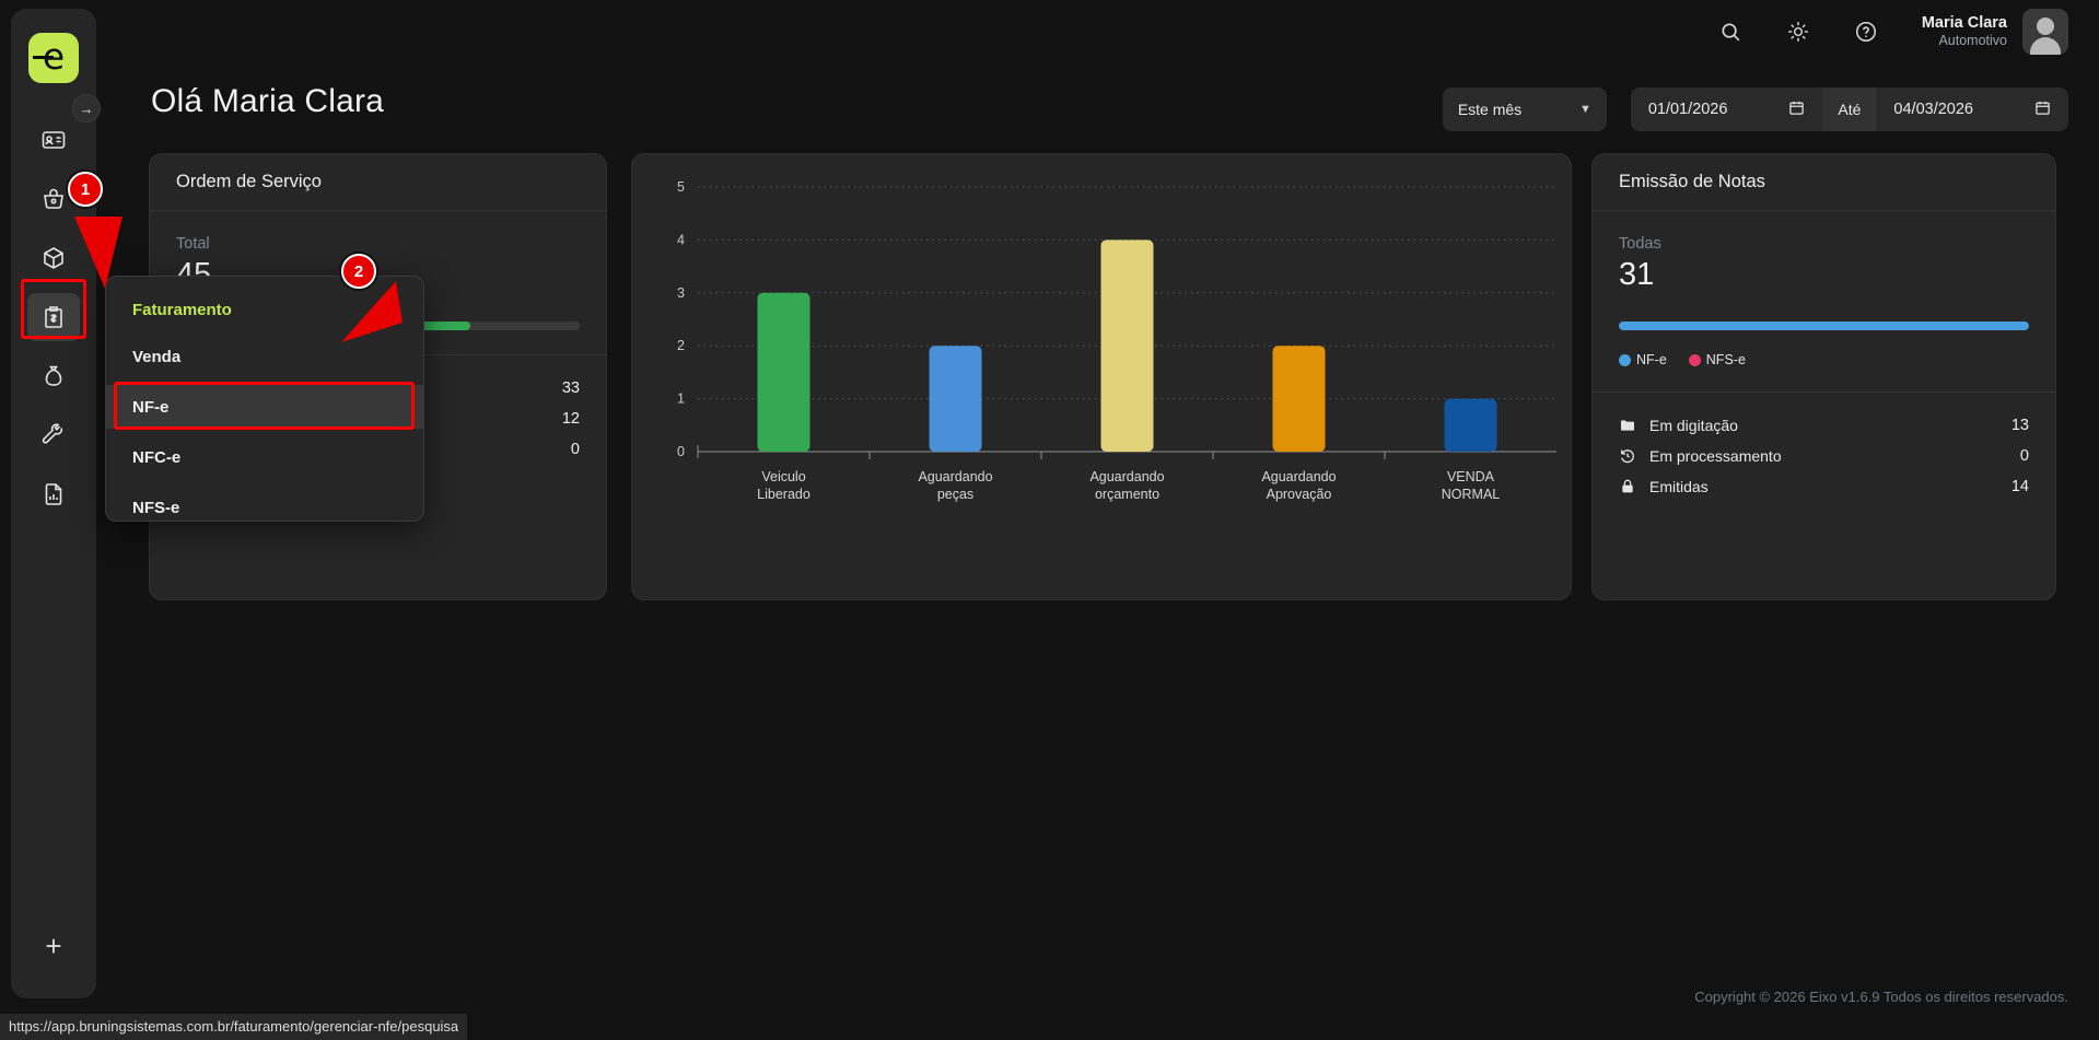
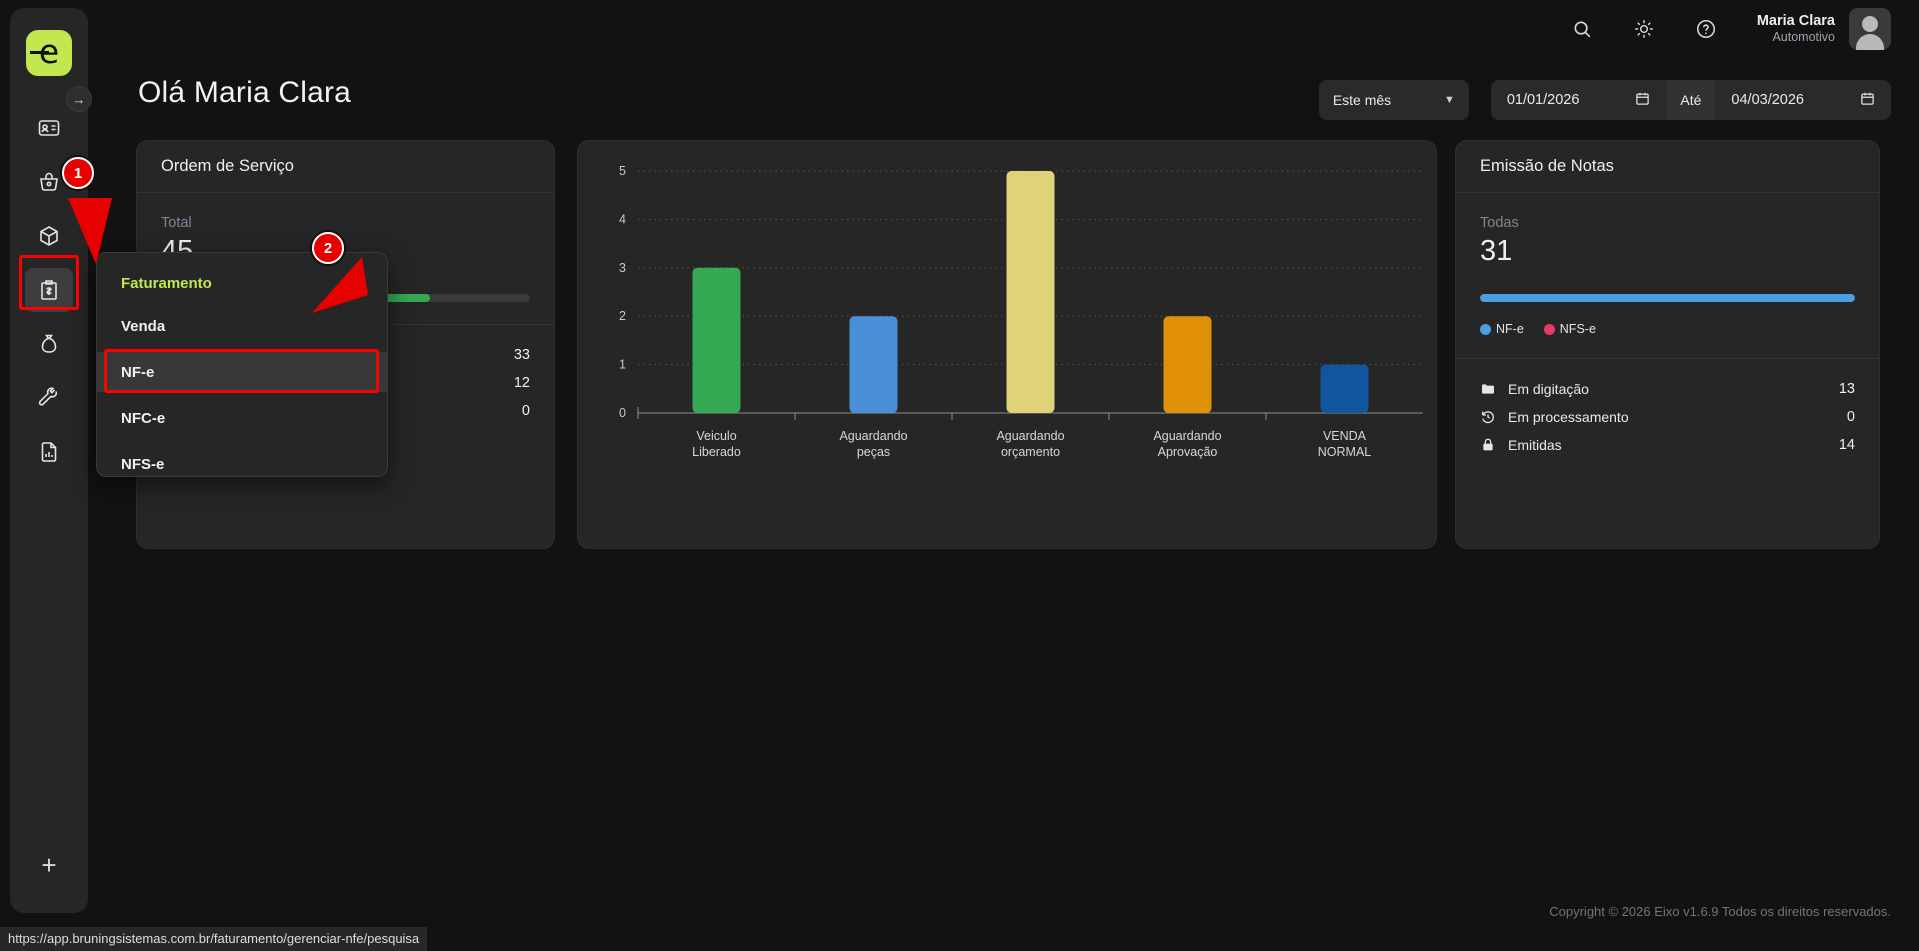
Aguardando orçamento: 4 -> 5
